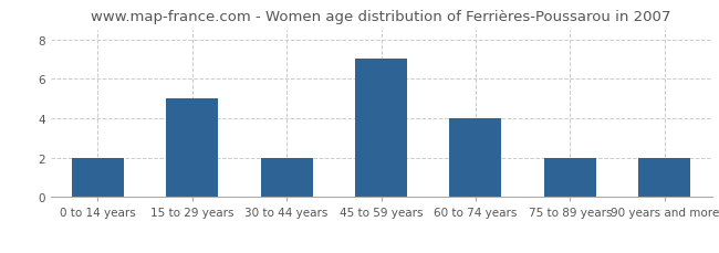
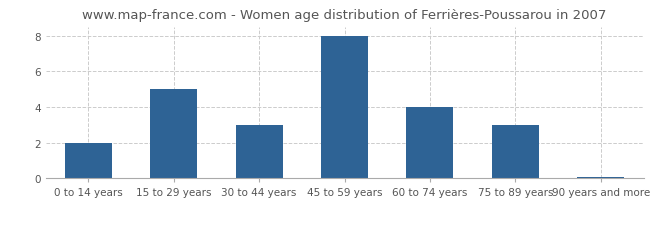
30 to 44 years: 2.0 -> 3.0
45 to 59 years: 7.0 -> 8.0
75 to 89 years: 2.0 -> 3.0
90 years and more: 2.0 -> 0.1
